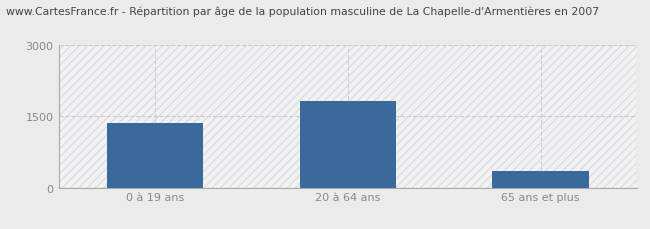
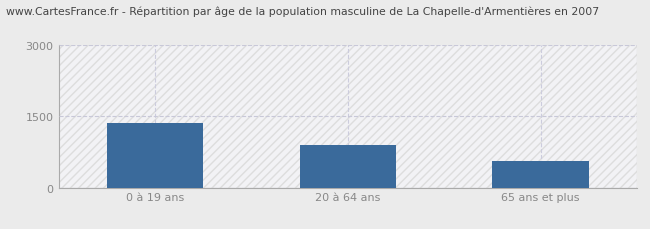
20 à 64 ans: 1820 -> 900
65 ans et plus: 350 -> 550
